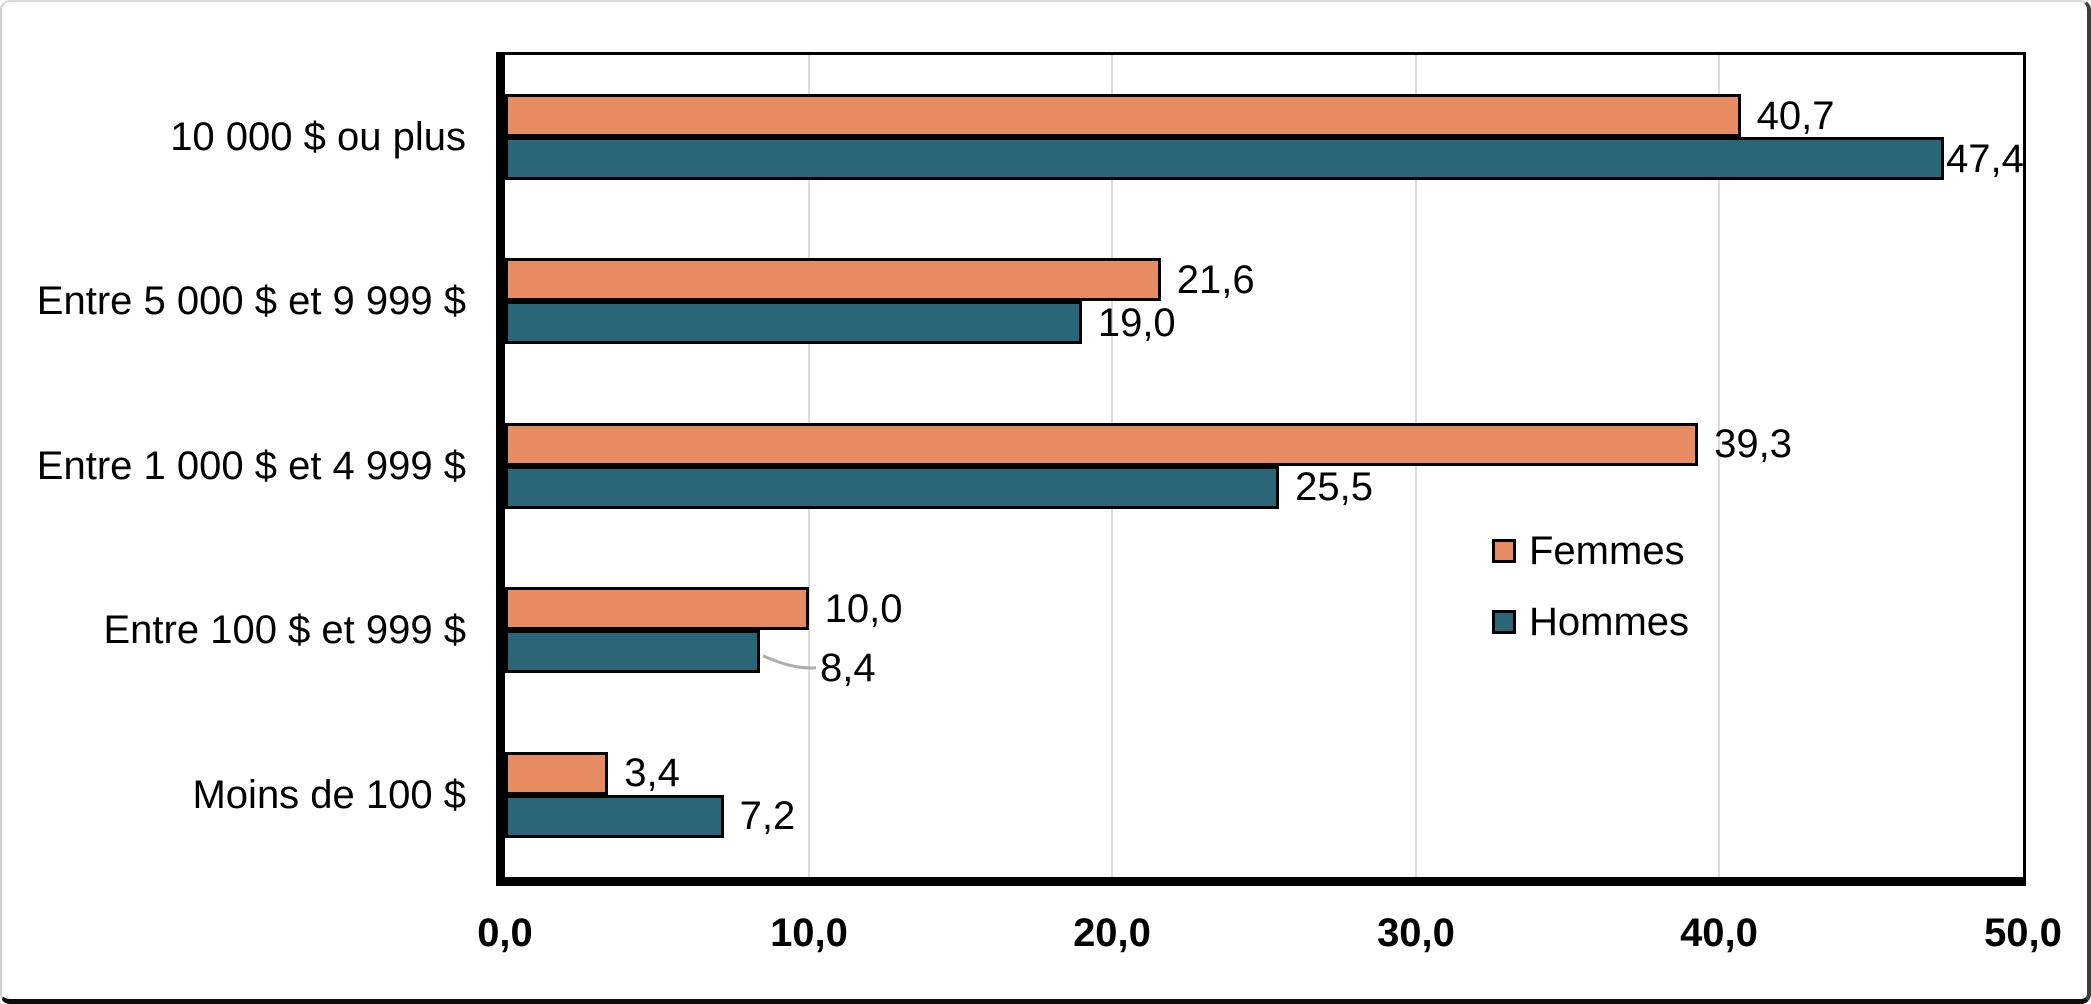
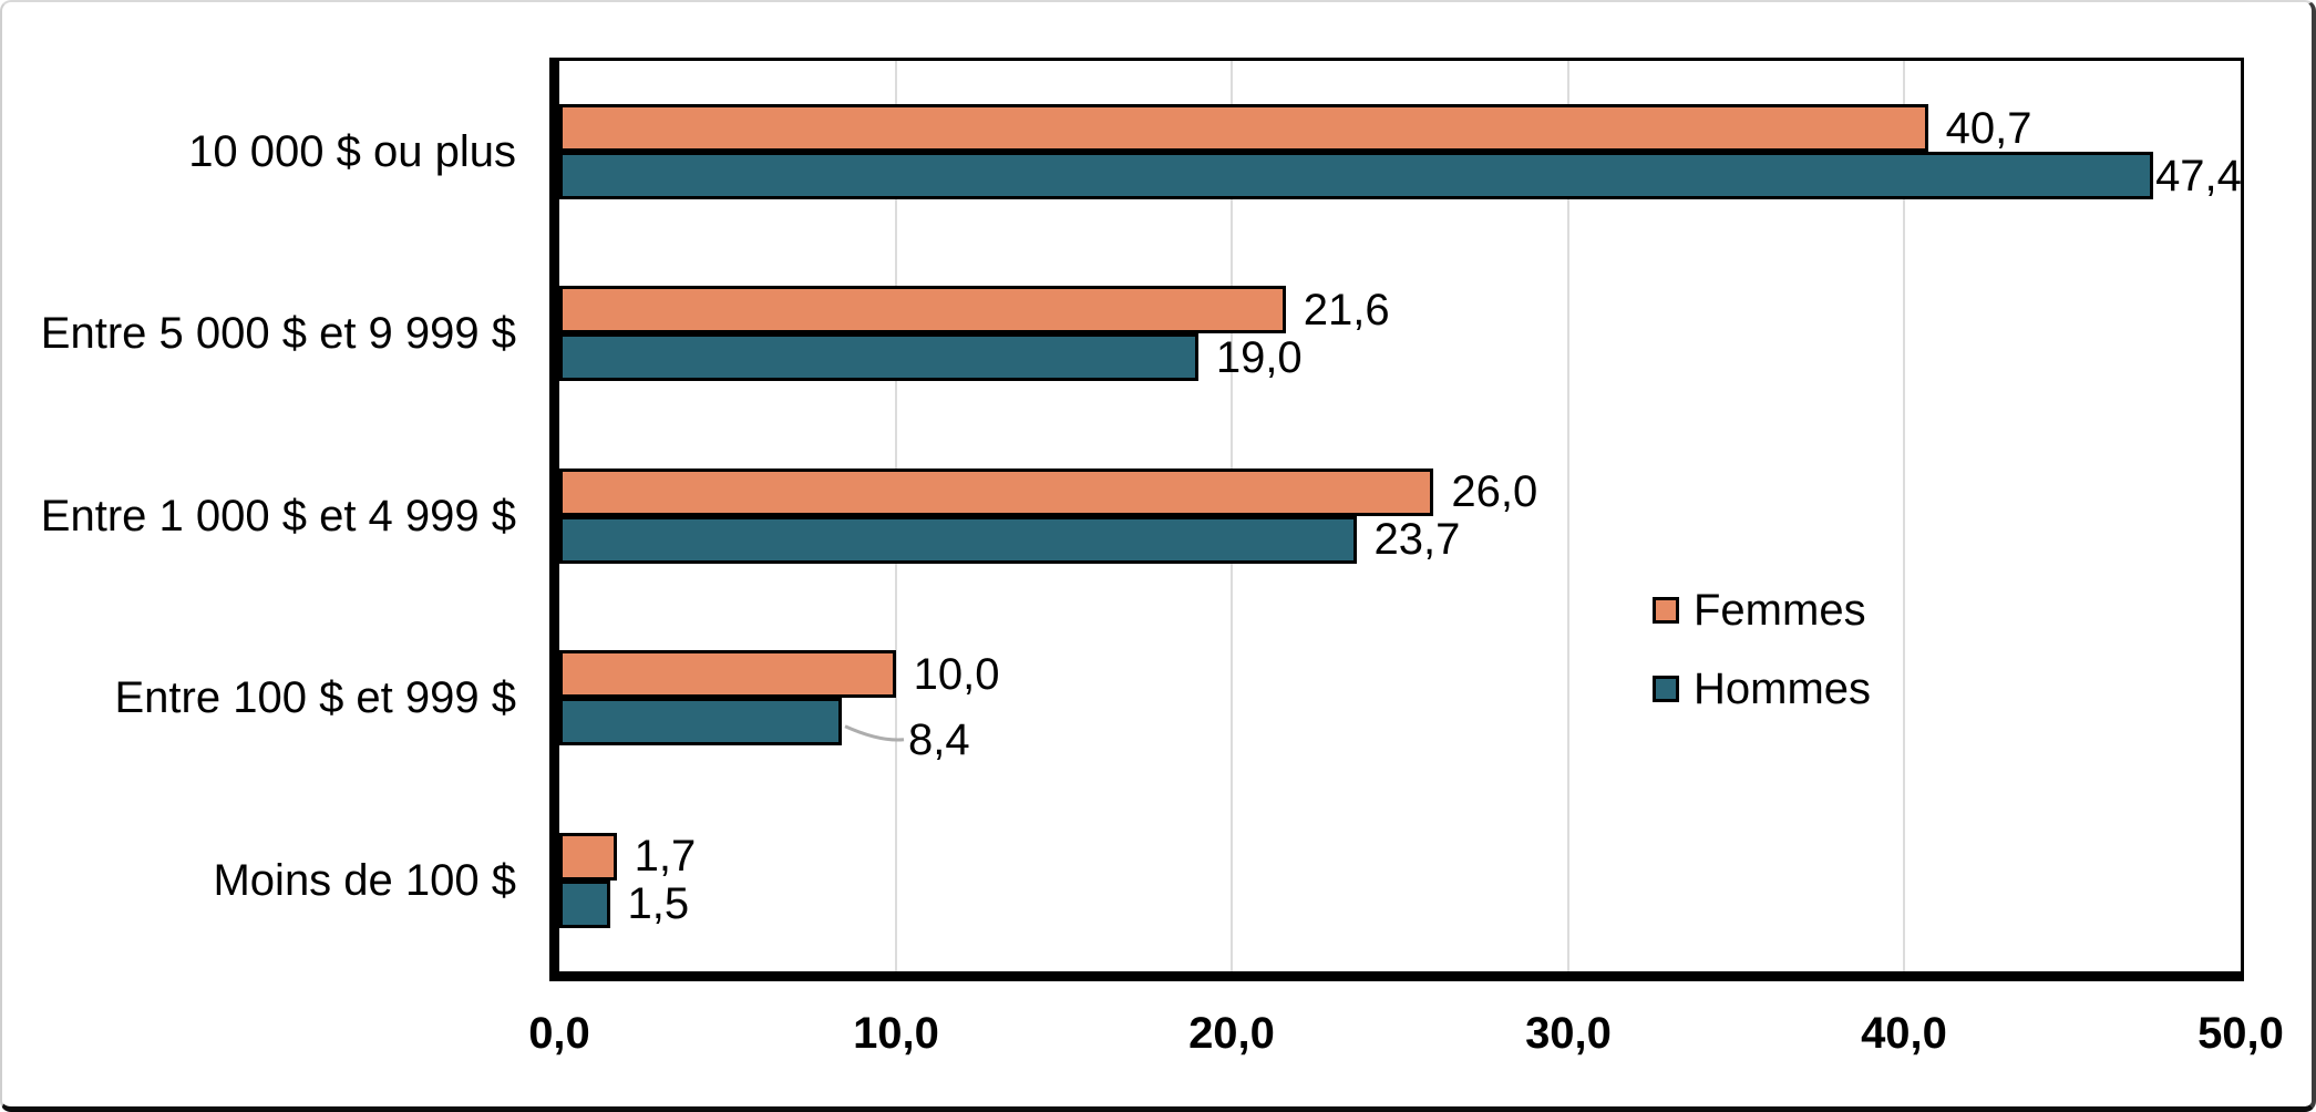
Femmes/Entre 1 000 $ et 4 999 $: 39,3 -> 26,0
Hommes/Entre 1 000 $ et 4 999 $: 25,5 -> 23,7
Femmes/Moins de 100 $: 3,4 -> 1,7
Hommes/Moins de 100 $: 7,2 -> 1,5
